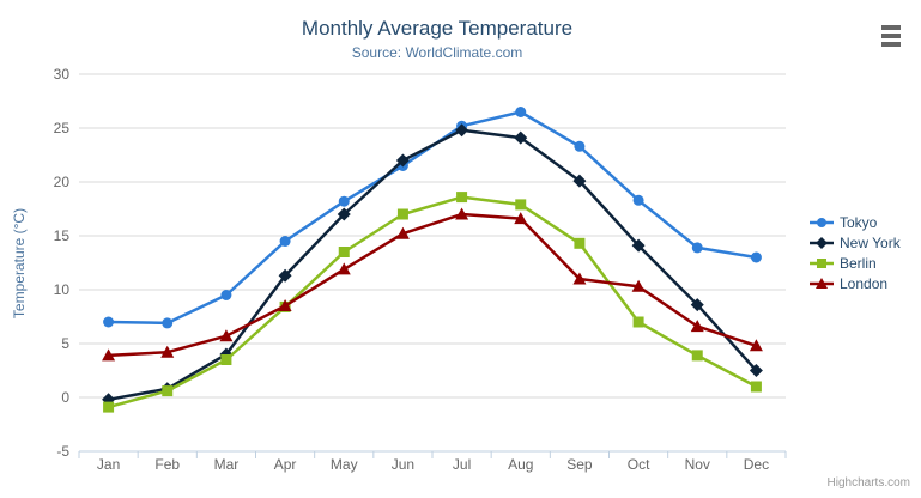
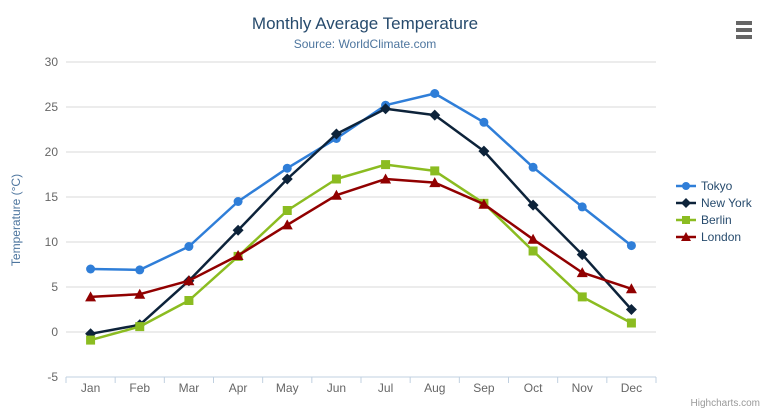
New York/Mar: 4 -> 6
London/Sep: 11 -> 14
Berlin/Oct: 7 -> 9
Tokyo/Dec: 13 -> 10
